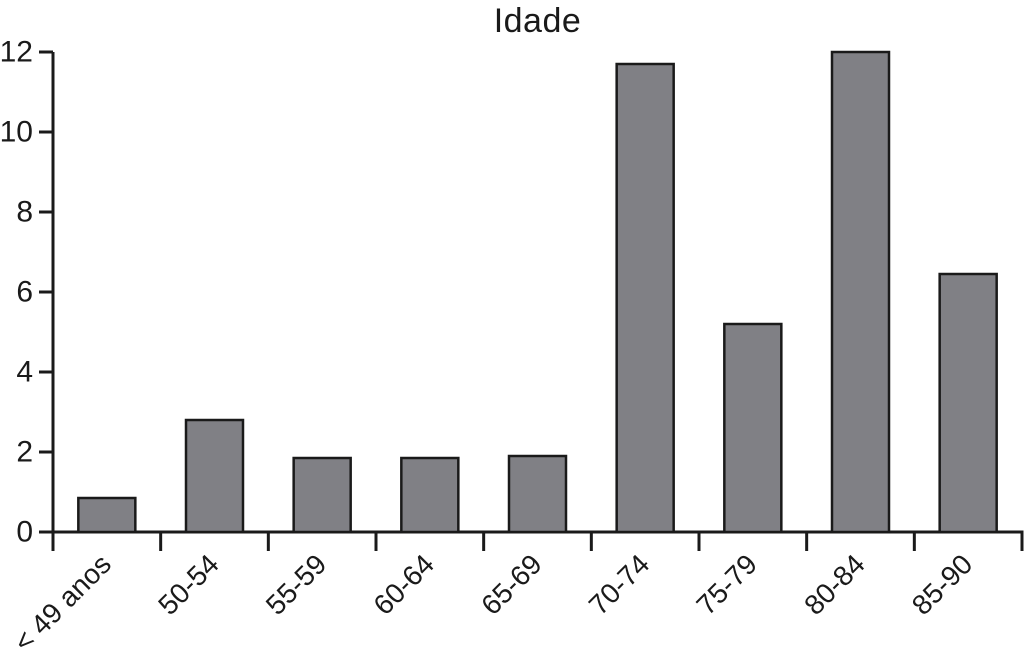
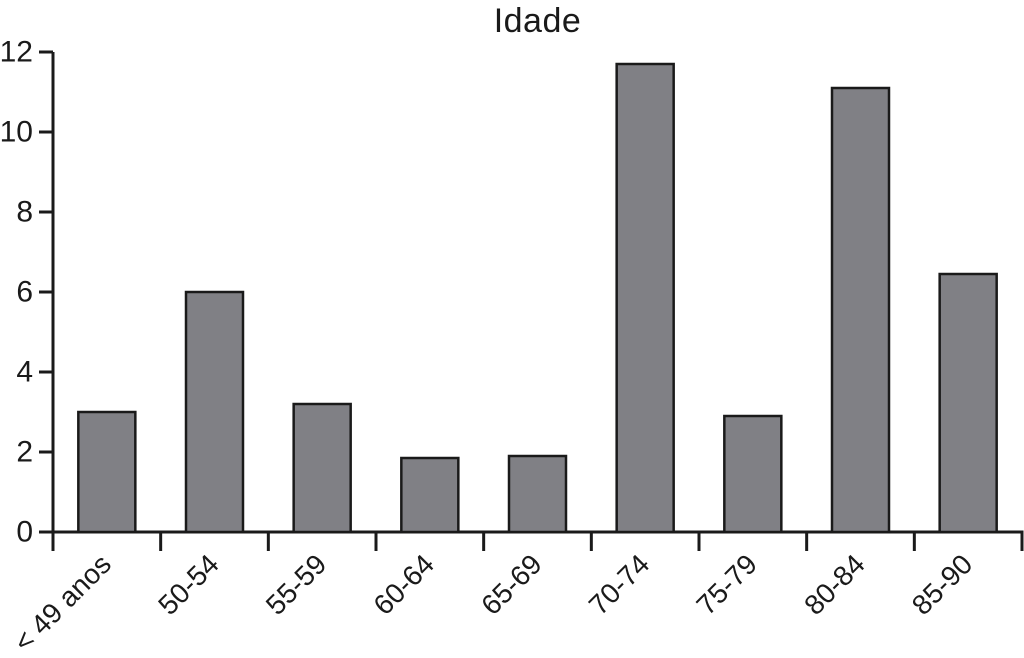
< 49 anos: 0.8 -> 3.0
50-54: 2.8 -> 6.0
55-59: 1.9 -> 3.2
75-79: 5.2 -> 2.9
80-84: 12.0 -> 11.1
